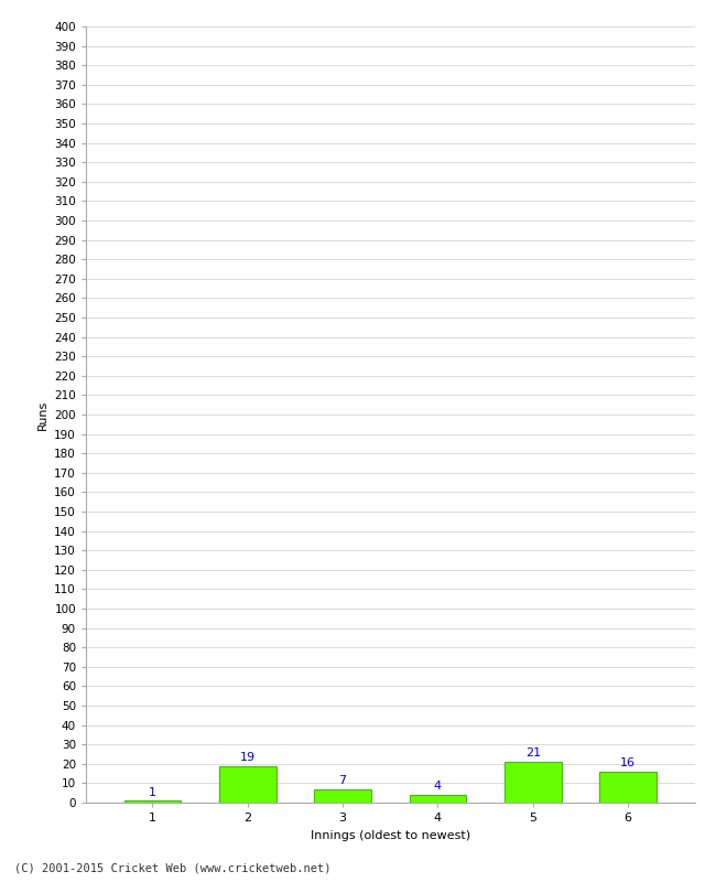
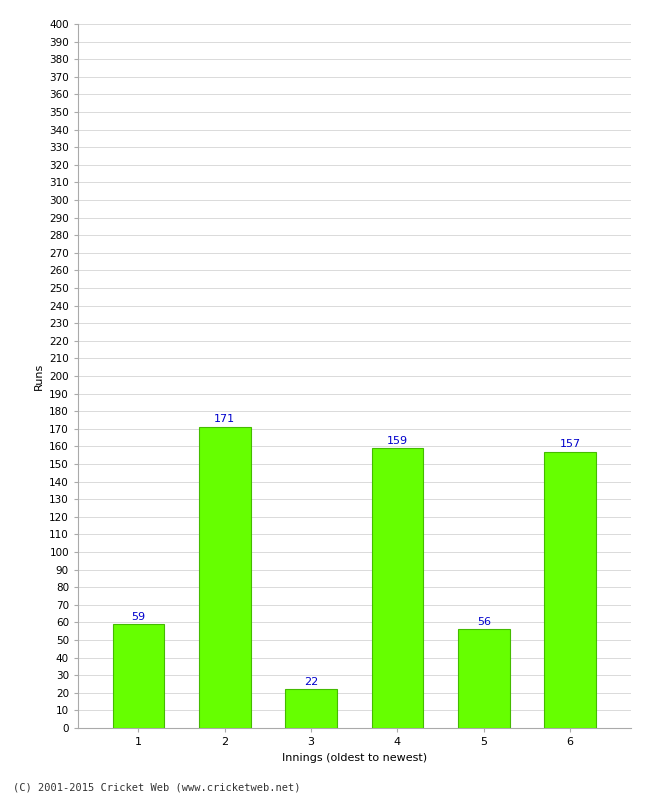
1: 1 -> 59
2: 19 -> 171
3: 7 -> 22
4: 4 -> 159
5: 21 -> 56
6: 16 -> 157
